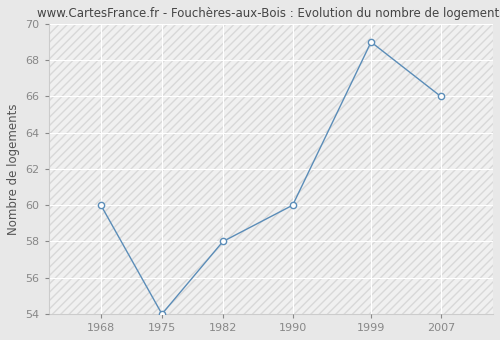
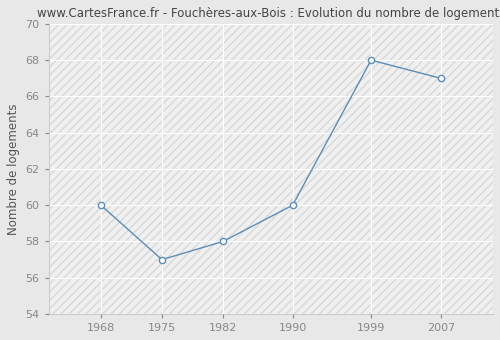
1975: 54 -> 57
1999: 69 -> 68
2007: 66 -> 67
